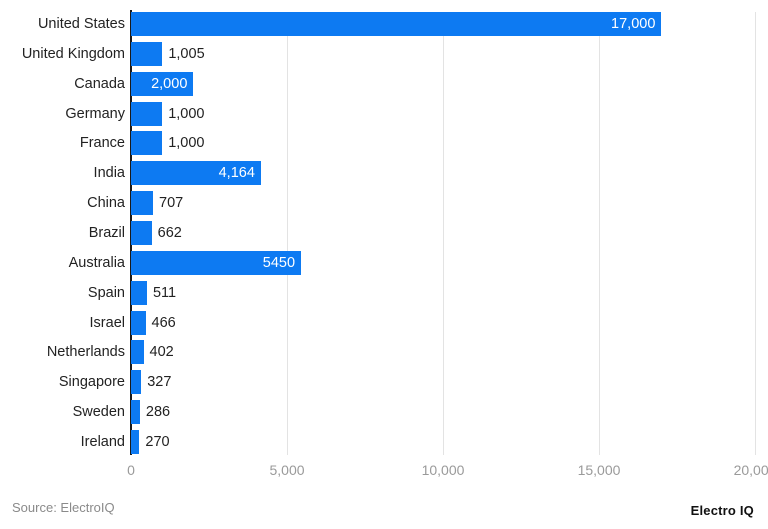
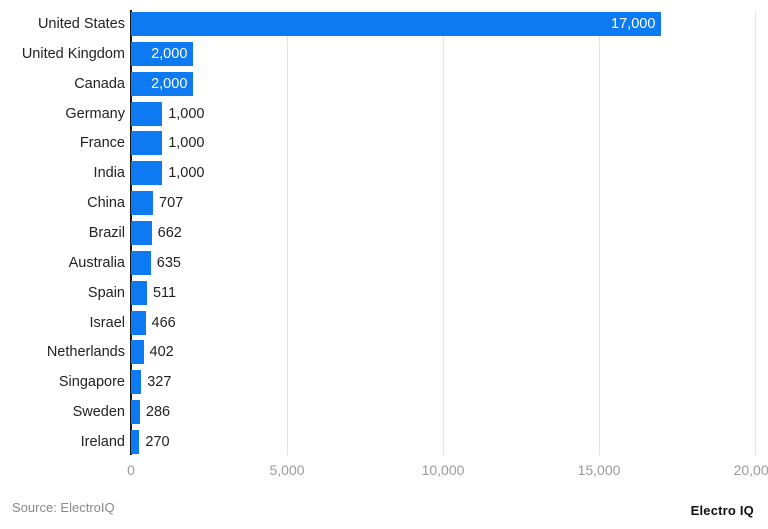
United Kingdom: 1,005 -> 2,000
India: 4,164 -> 1,000
Australia: 5450 -> 635
